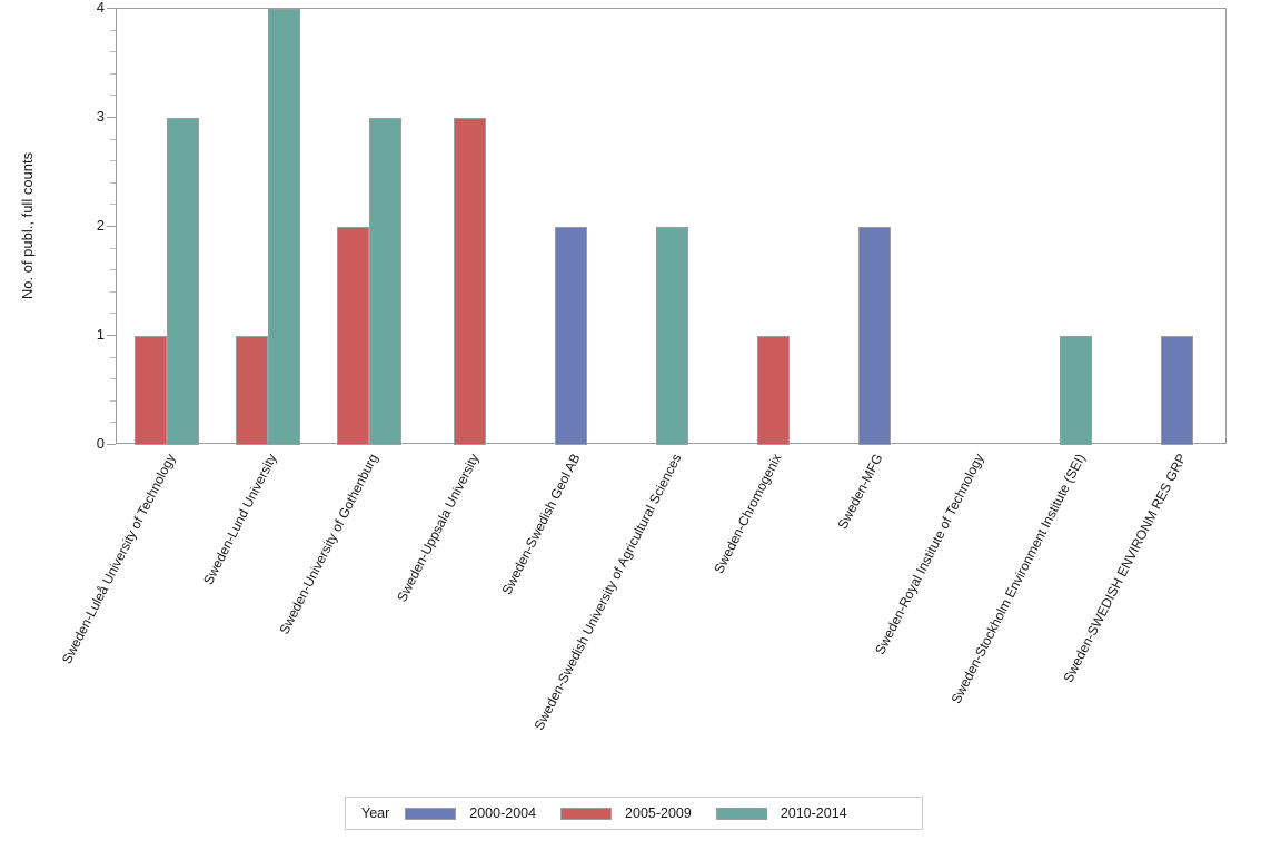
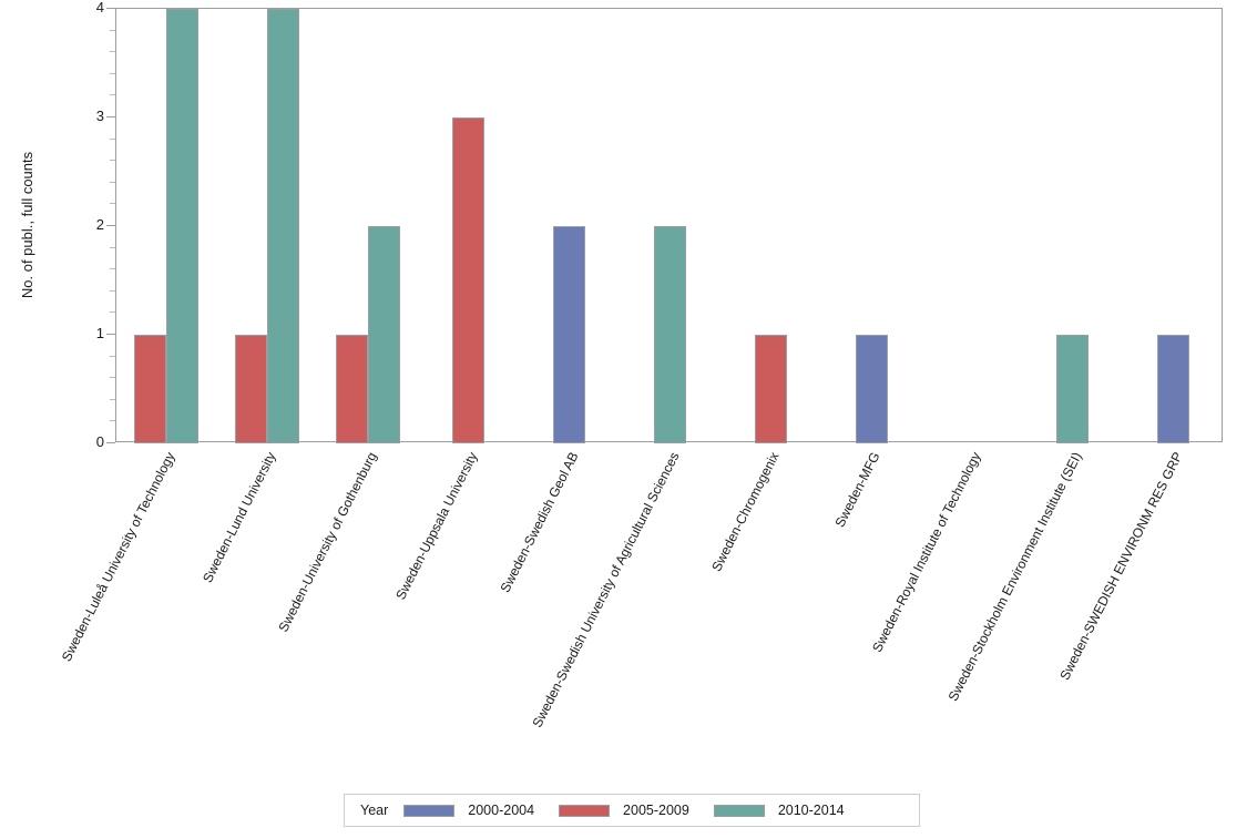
2010-2014/Sweden-Luleå University of Technology: 3 -> 4
2005-2009/Sweden-University of Gothenburg: 2 -> 1
2010-2014/Sweden-University of Gothenburg: 3 -> 2
2000-2004/Sweden-MFG: 2 -> 1
